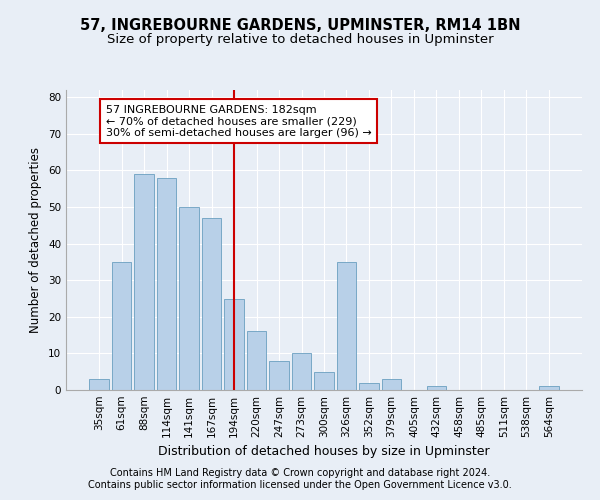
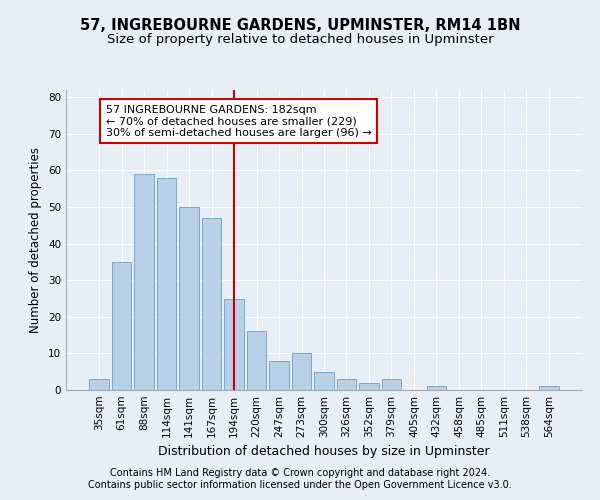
326sqm: 35 -> 3
